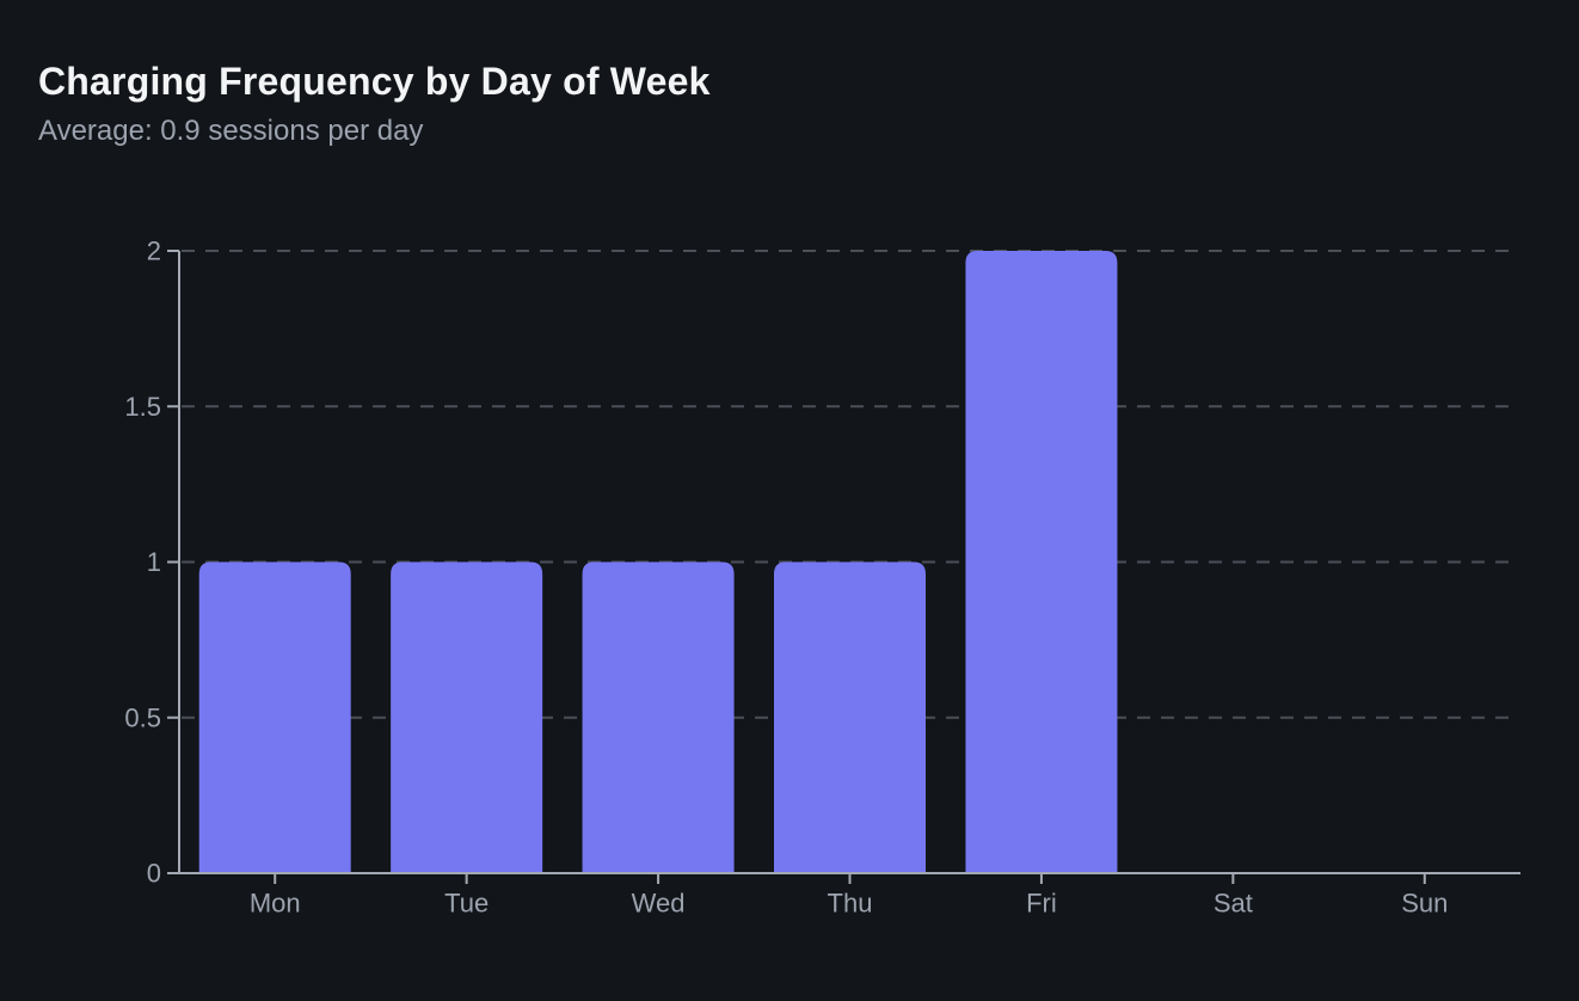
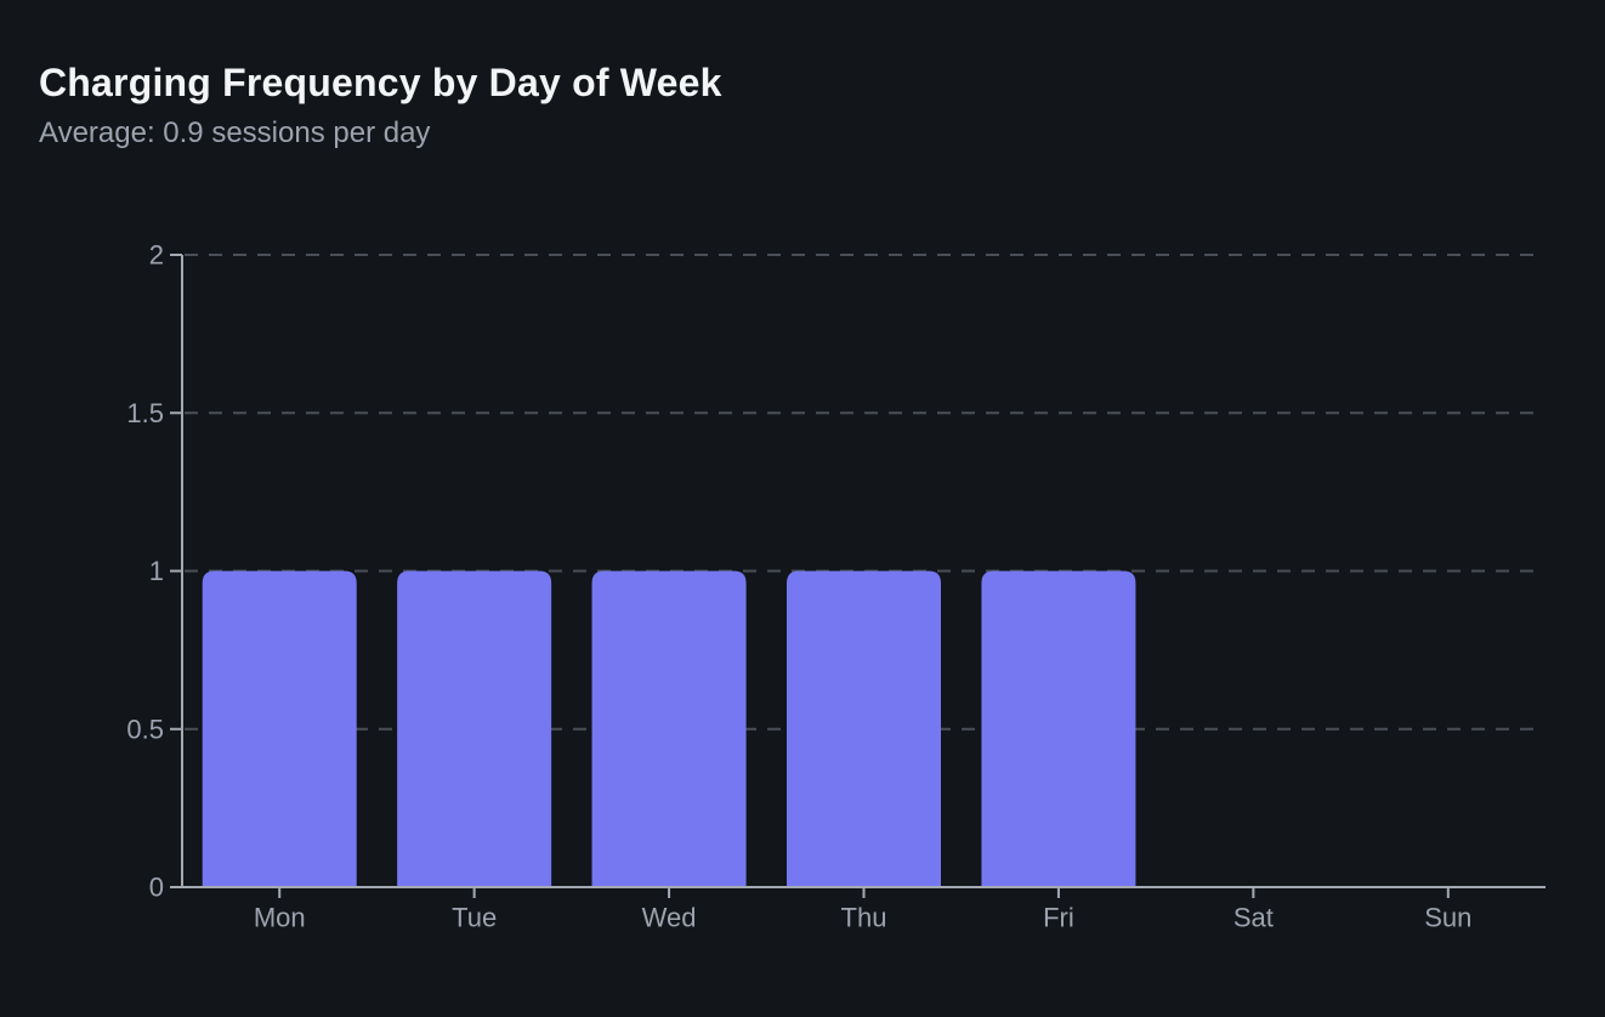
Fri: 2 -> 1
